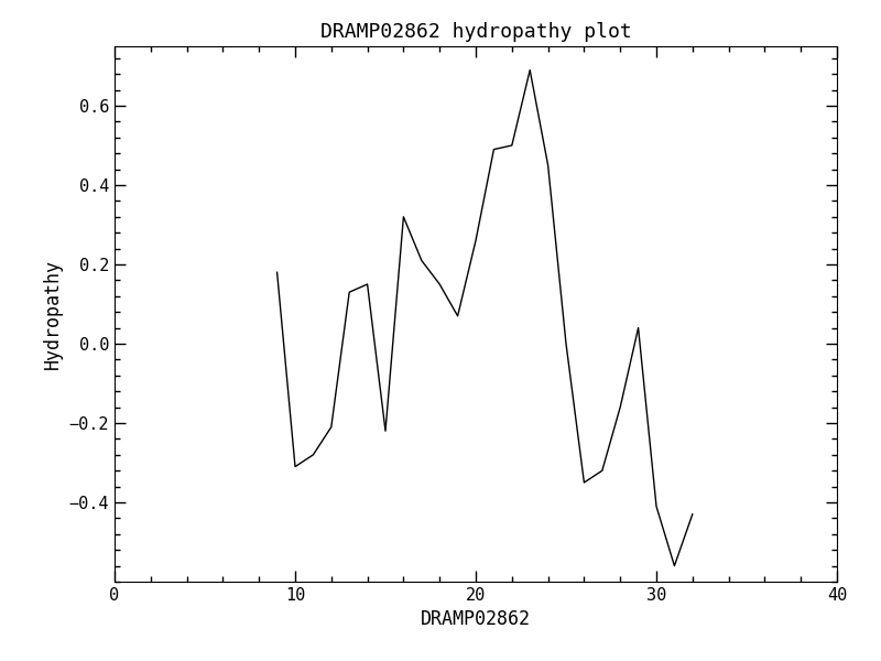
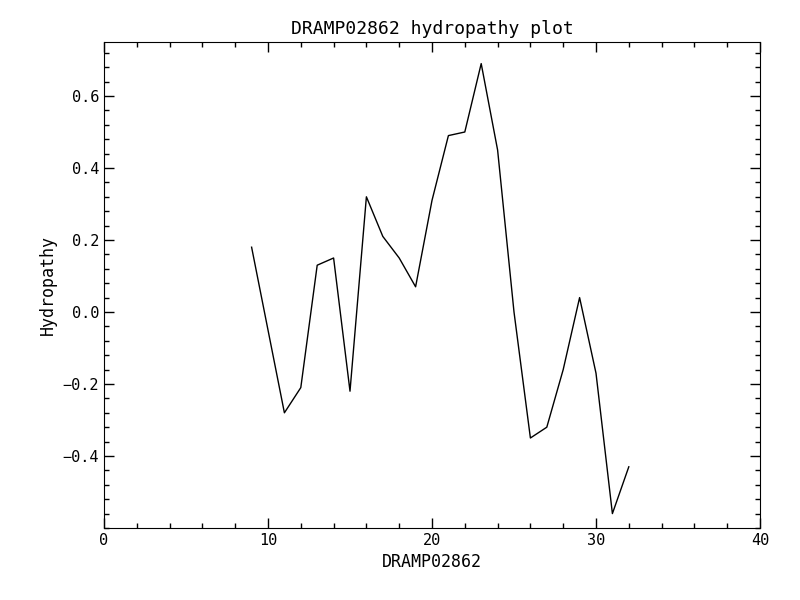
10: -0.31 -> -0.05
20: 0.26 -> 0.31
30: -0.41 -> -0.17
